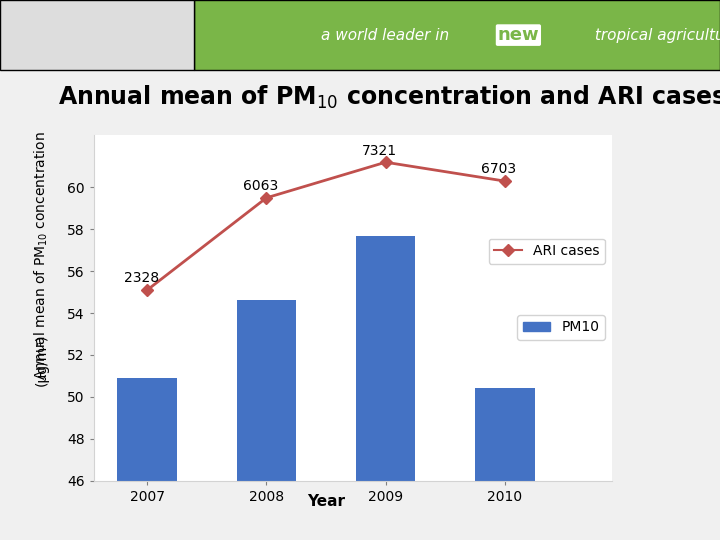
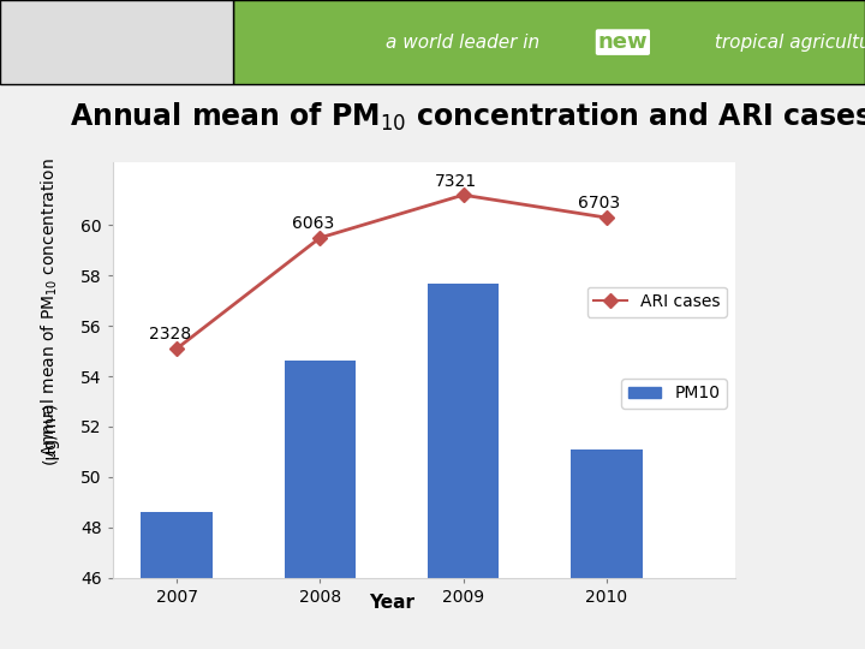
PM10/2007: 50.9 -> 48.6
PM10/2010: 50.4 -> 51.1
